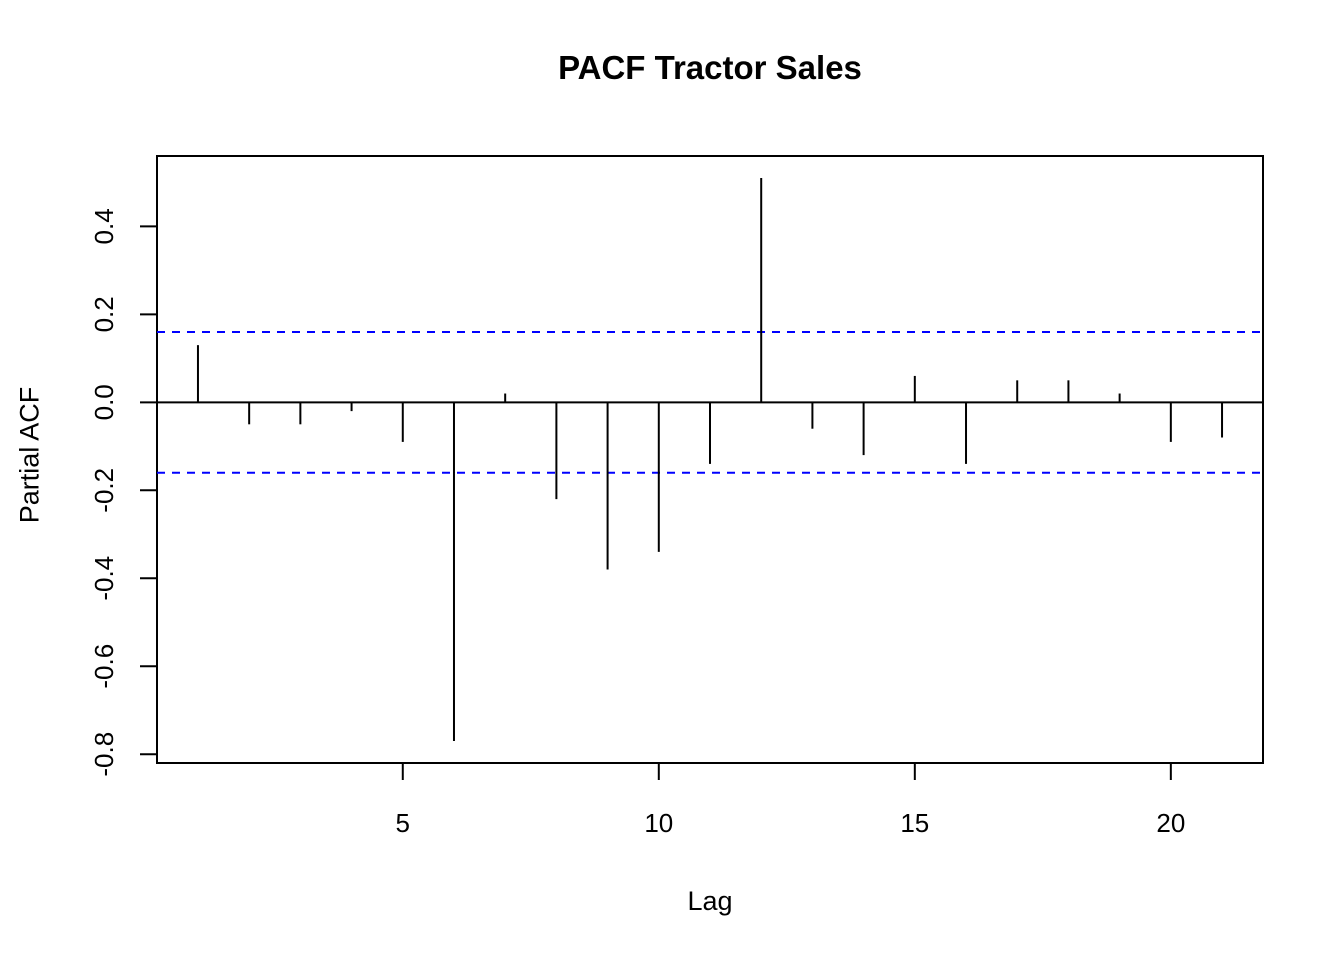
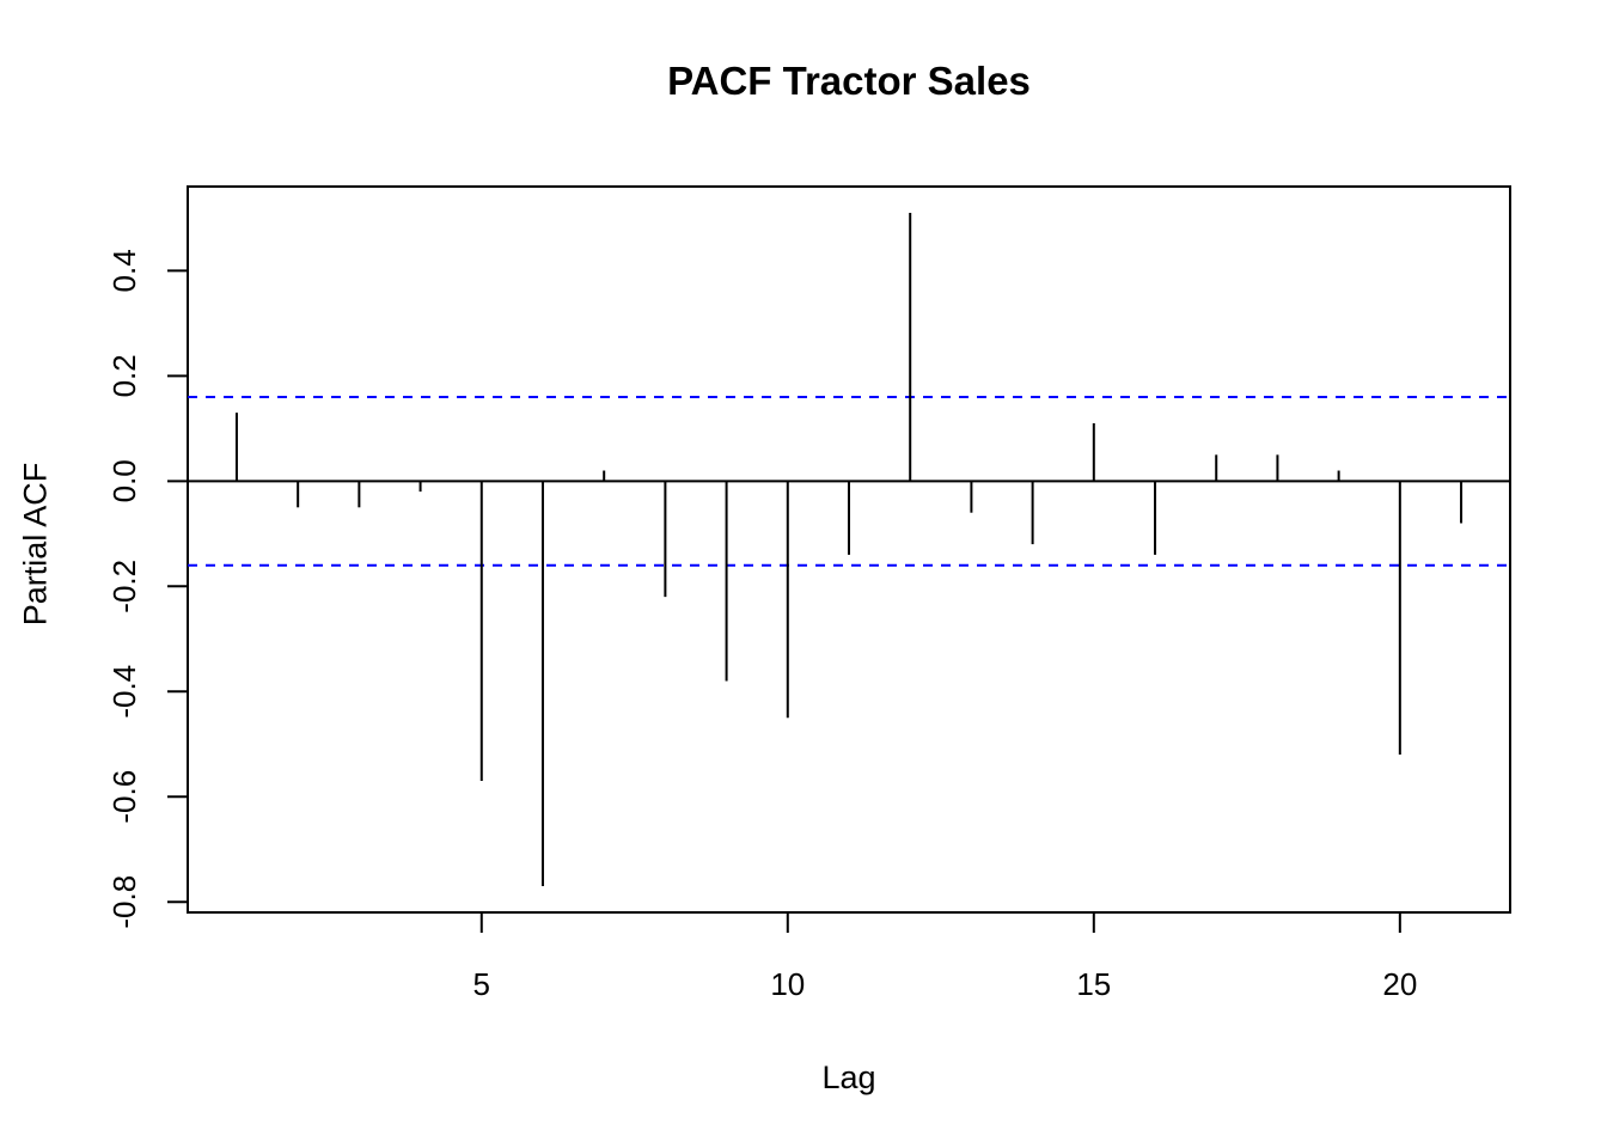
5: -0.09 -> -0.57
10: -0.34 -> -0.45
15: 0.06 -> 0.11
20: -0.09 -> -0.52
